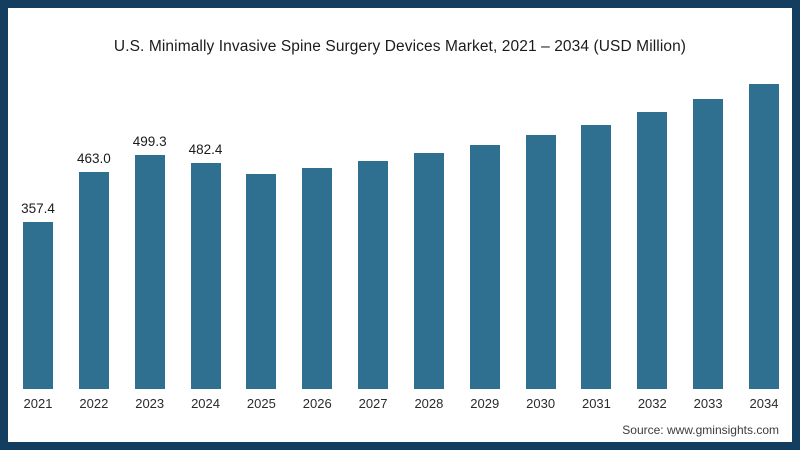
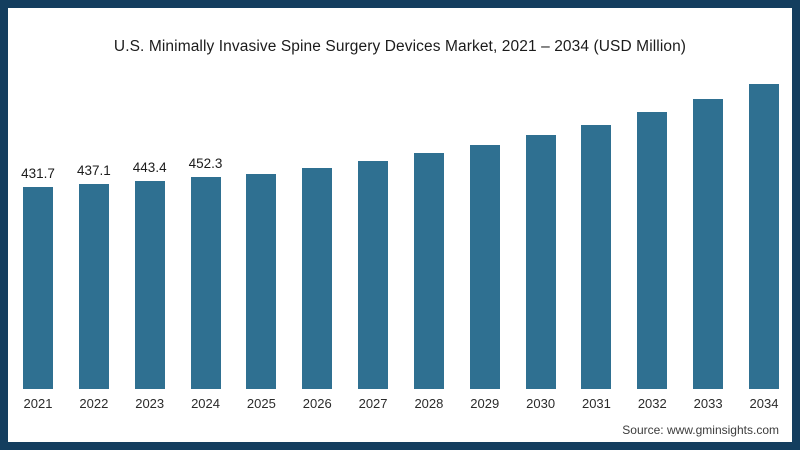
2021: 357.4 -> 431.7
2022: 463.0 -> 437.1
2023: 499.3 -> 443.4
2024: 482.4 -> 452.3
